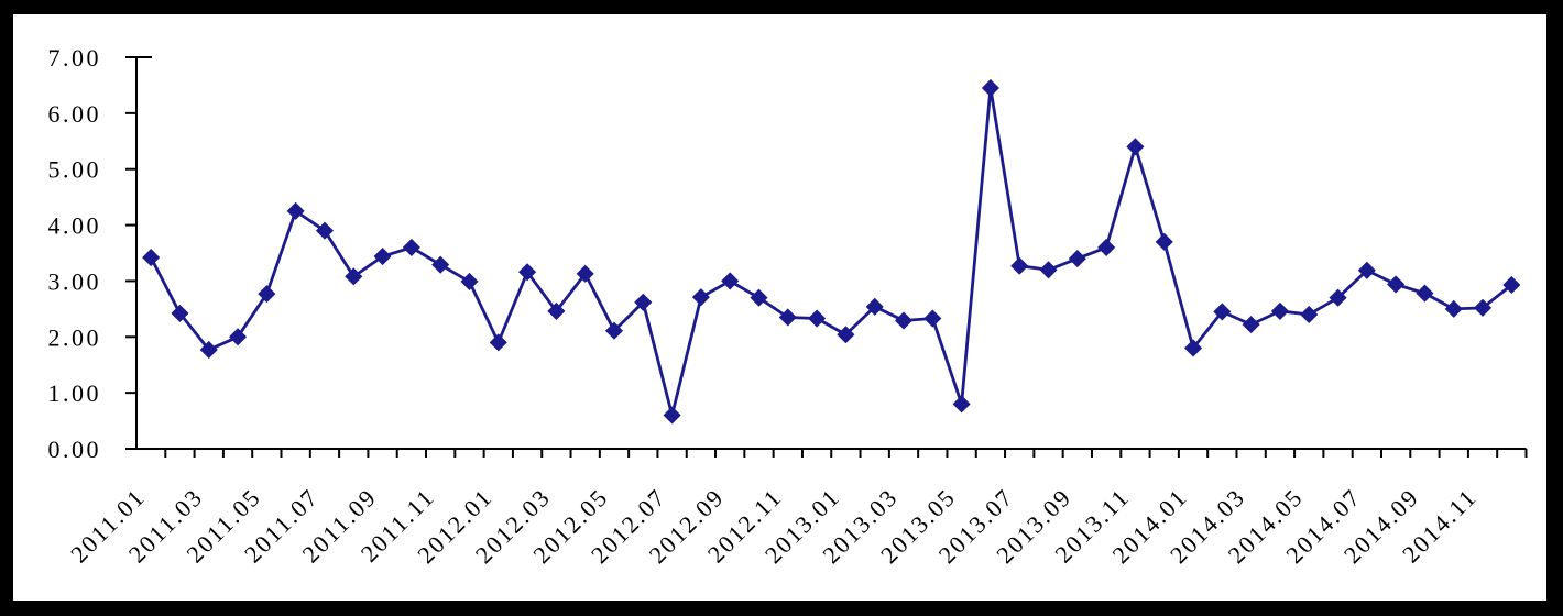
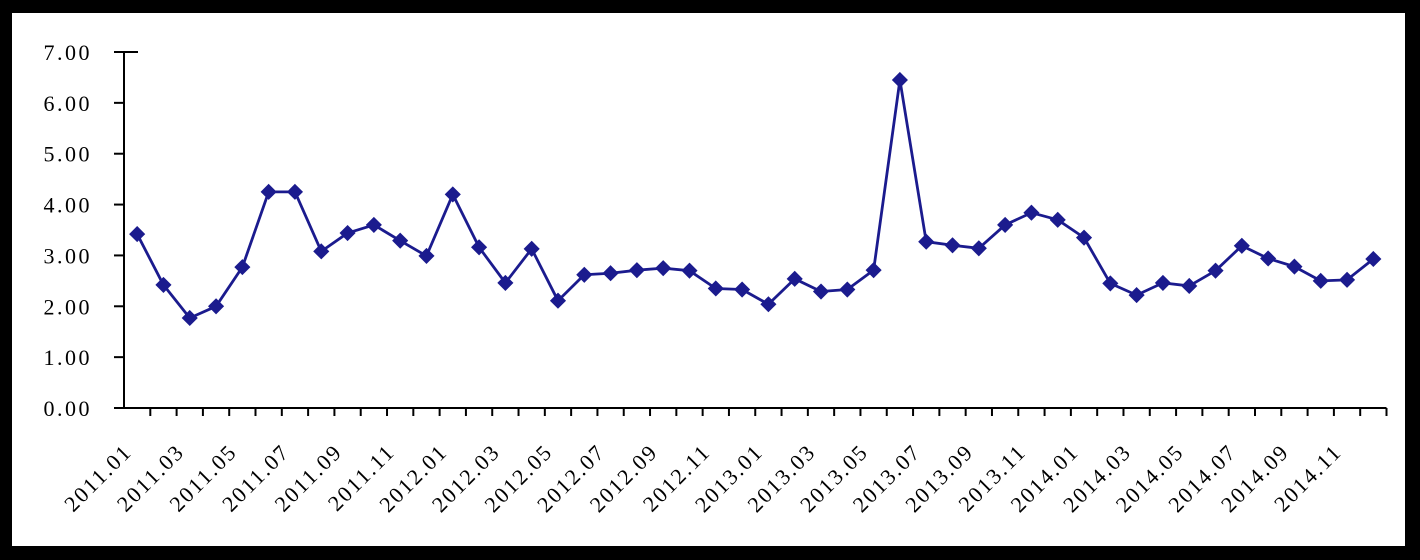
2011.07: 3.9 -> 4.2
2012.01: 1.9 -> 4.2
2012.07: 0.6 -> 2.6
2012.09: 3.0 -> 2.8
2013.05: 0.8 -> 2.7
2013.09: 3.4 -> 3.1
2013.11: 5.4 -> 3.8
2014.01: 1.8 -> 3.4
